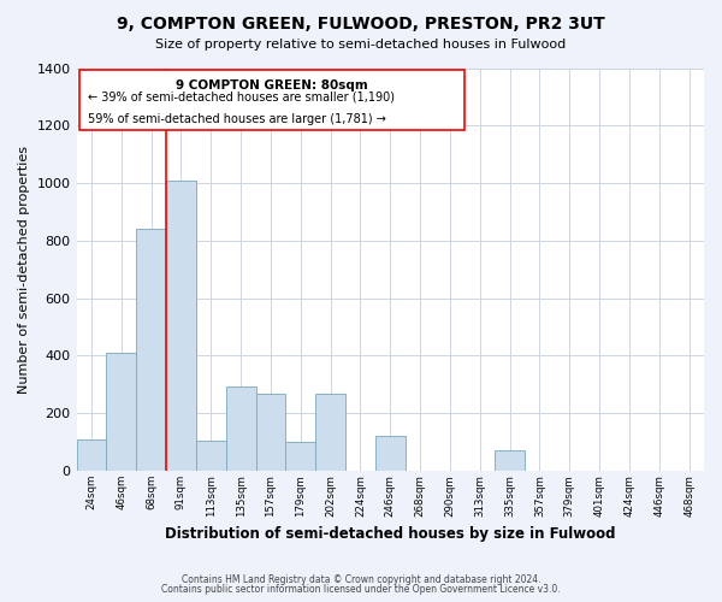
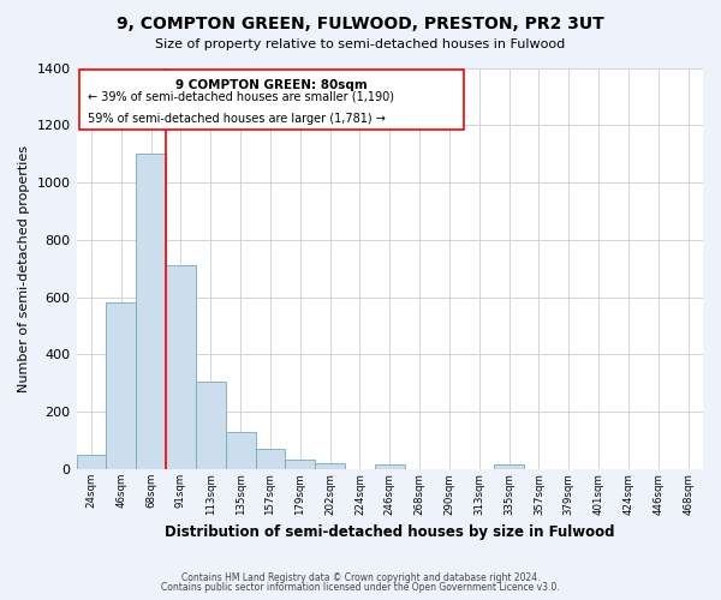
24sqm: 110 -> 50
46sqm: 410 -> 580
68sqm: 840 -> 1100
91sqm: 1010 -> 710
113sqm: 105 -> 305
135sqm: 295 -> 130
157sqm: 270 -> 70
179sqm: 100 -> 35
202sqm: 270 -> 20
246sqm: 120 -> 15
335sqm: 70 -> 15
